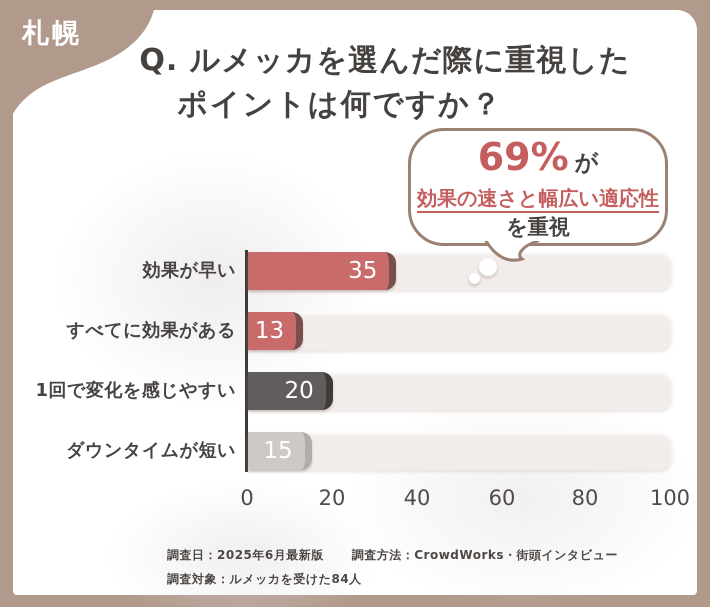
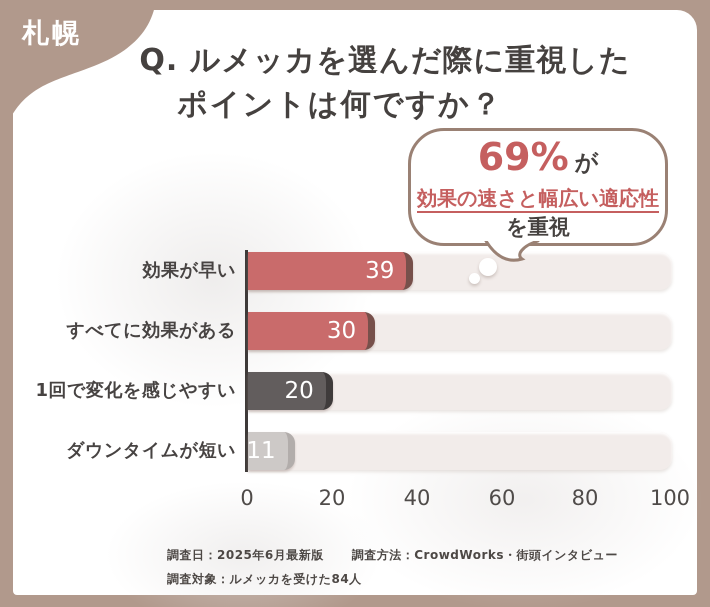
効果が早い: 35 -> 39
すべてに効果がある: 13 -> 30
ダウンタイムが短い: 15 -> 11
